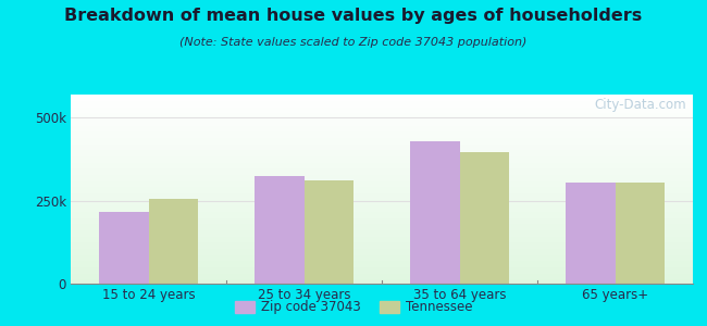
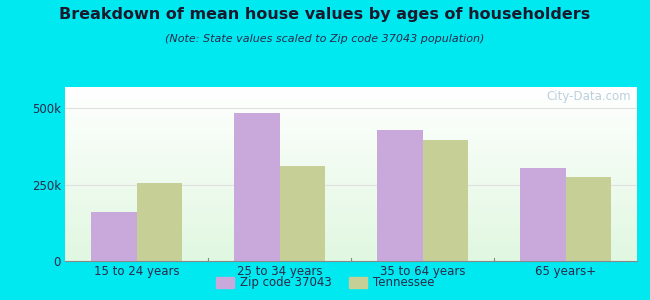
Zip code 37043/15 to 24 years: 215k -> 160k
Zip code 37043/25 to 34 years: 325k -> 485k
Tennessee/65 years+: 305k -> 275k
